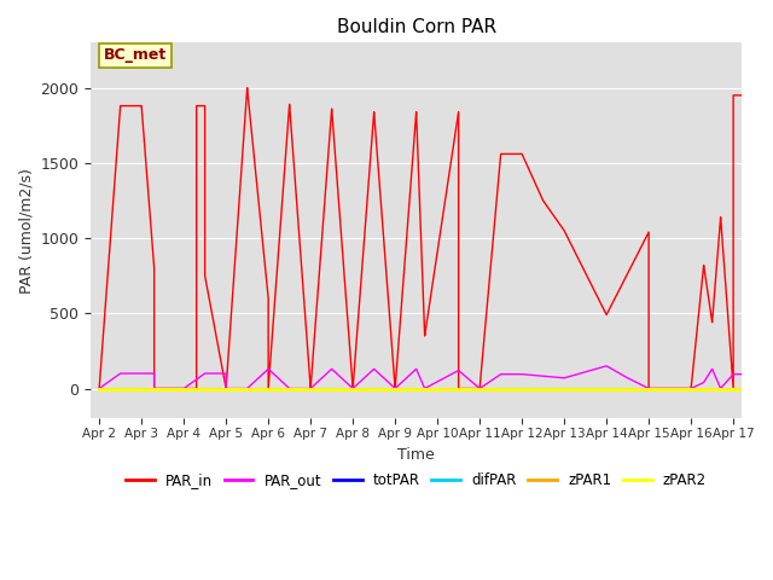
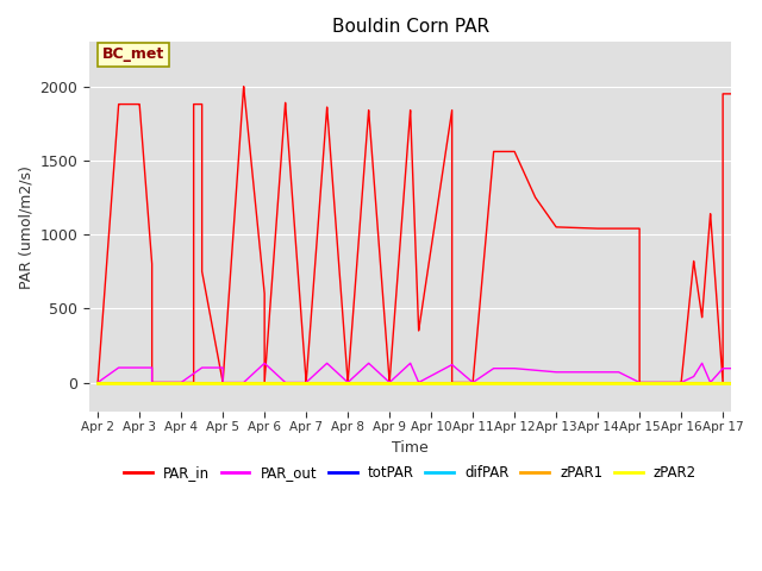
PAR_in/Apr 14: 490 -> 1040
PAR_out/Apr 14: 150 -> 70
